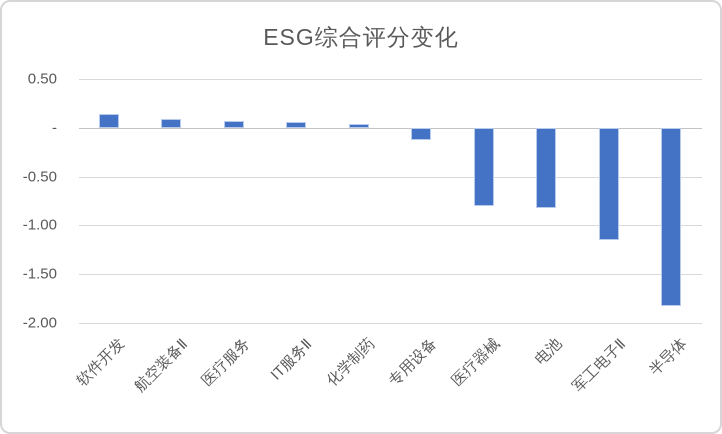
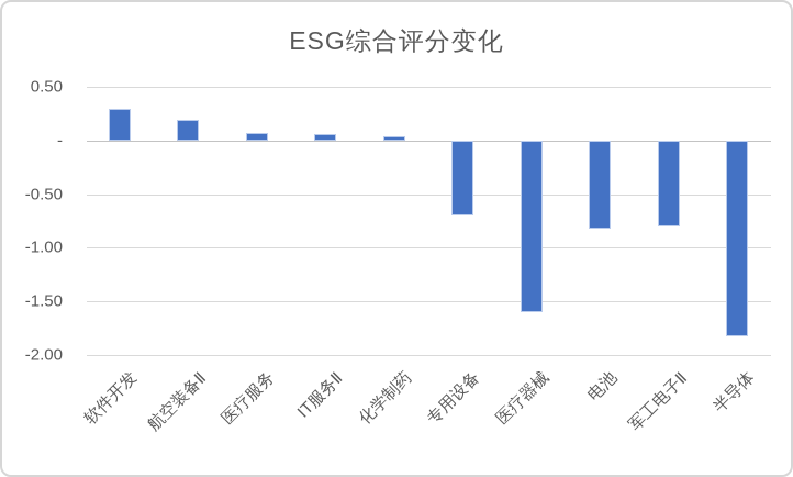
软件开发: 0.1 -> 0.3
航空装备Ⅱ: 0.1 -> 0.2
专用设备: -0.1 -> -0.7
医疗器械: -0.8 -> -1.6
军工电子Ⅱ: -1.1 -> -0.8
